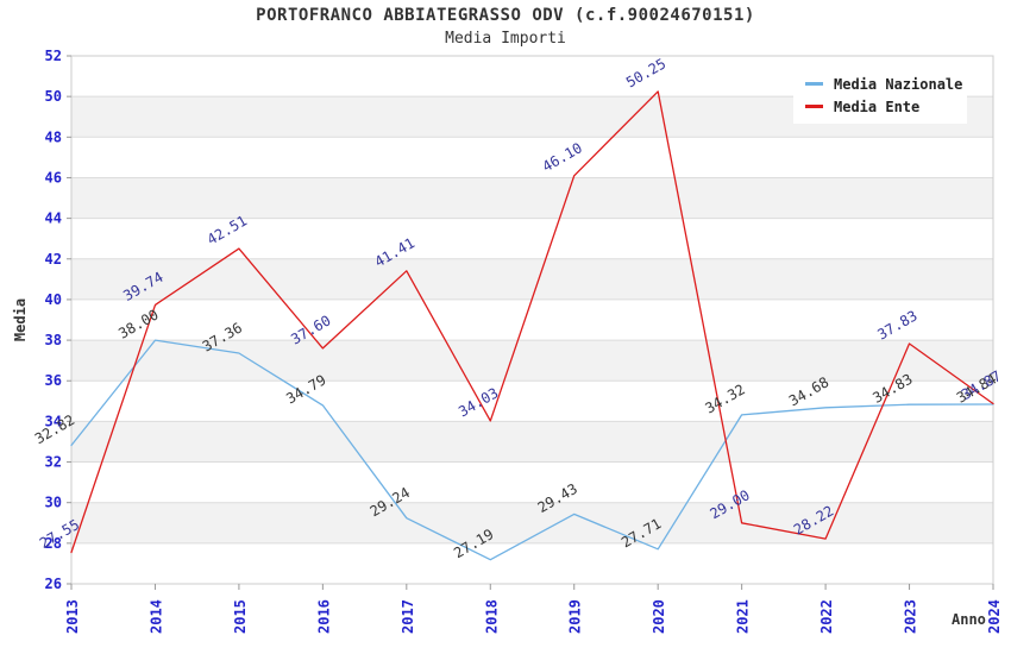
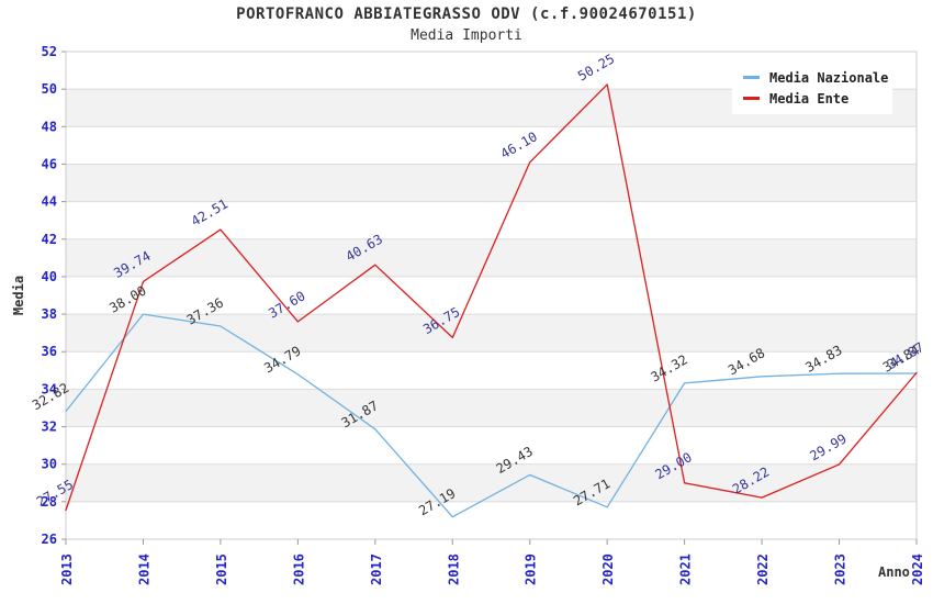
Media Nazionale/2017: 29.24 -> 31.87
Media Ente/2017: 41.41 -> 40.63
Media Ente/2018: 34.03 -> 36.75
Media Ente/2023: 37.83 -> 29.99
